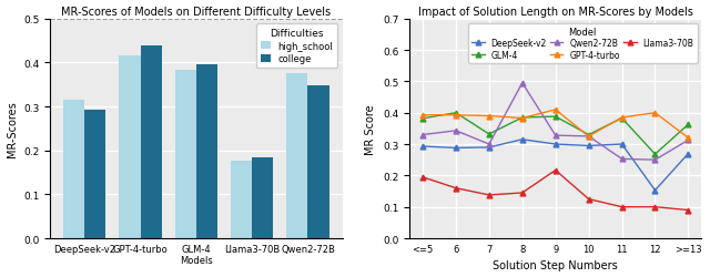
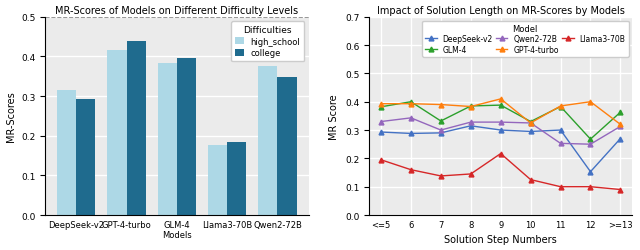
Impact of Solution Length on MR-Scores by Models/Qwen2-72B/8: 0.495 -> 0.328
